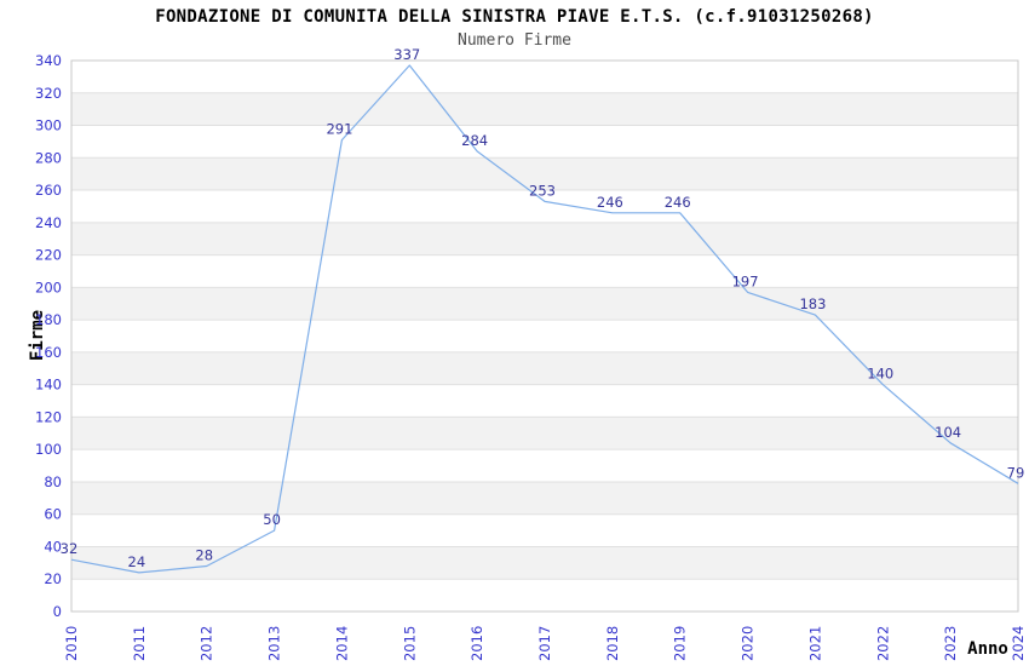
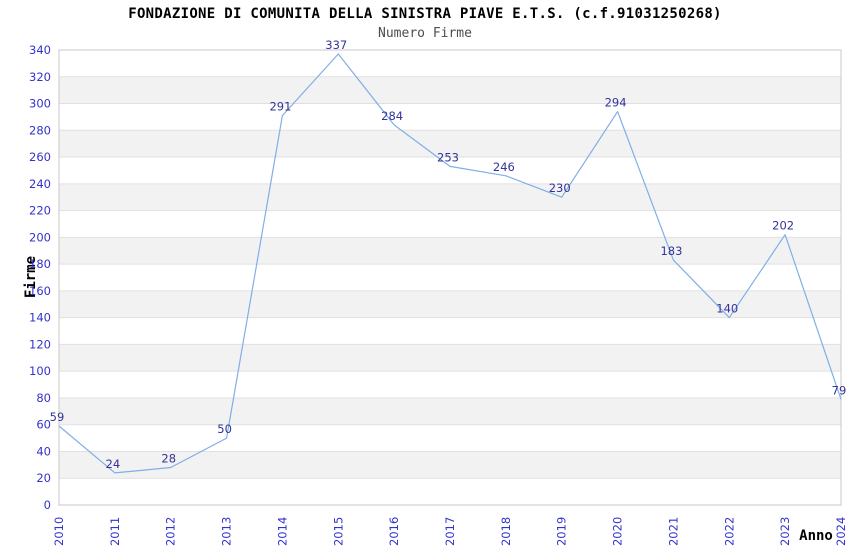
2010: 32 -> 59
2019: 246 -> 230
2020: 197 -> 294
2023: 104 -> 202
